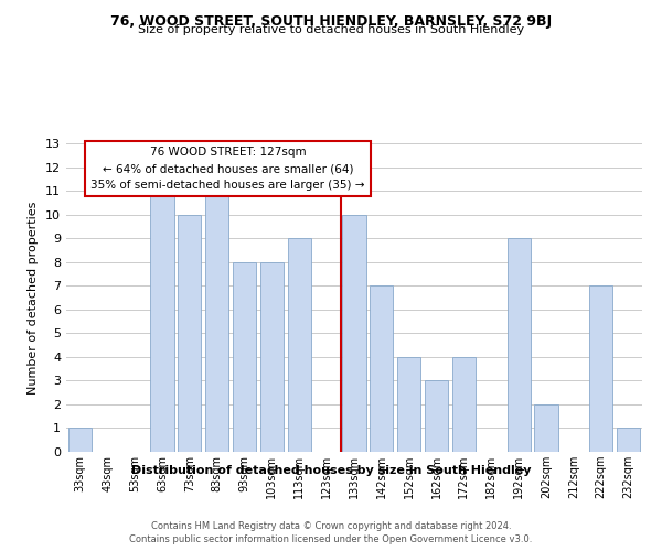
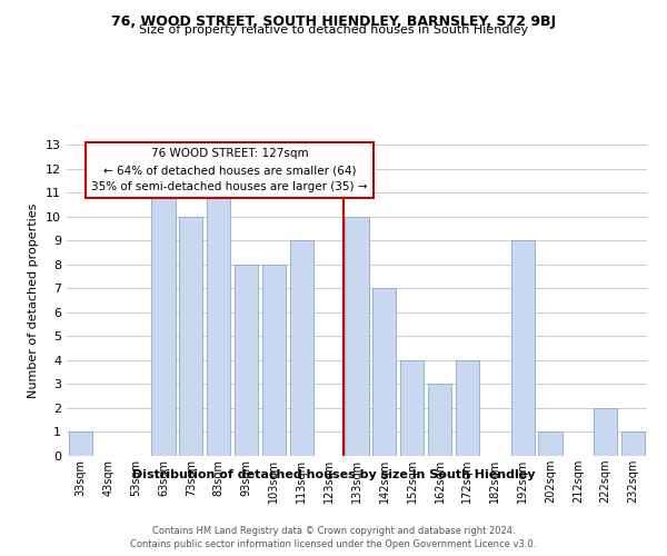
202sqm: 2 -> 1
222sqm: 7 -> 2
